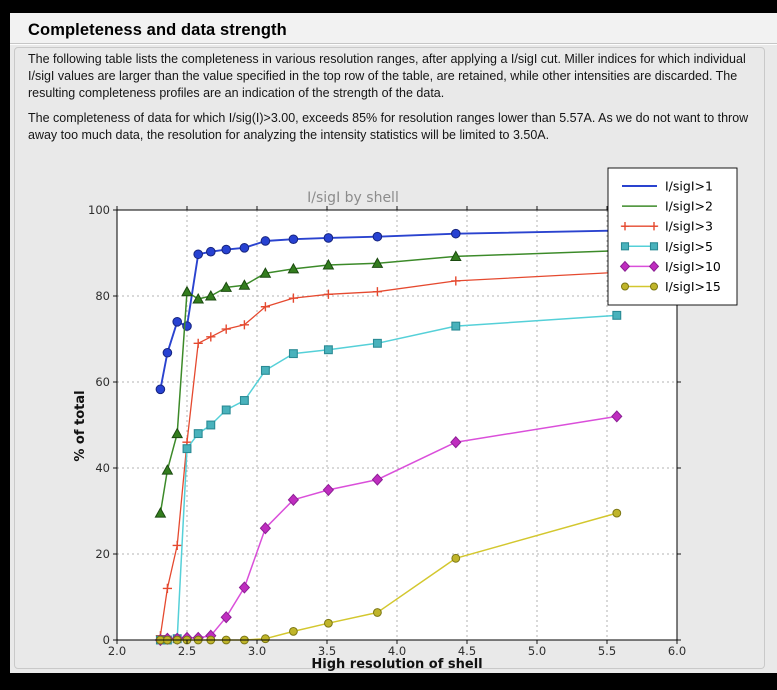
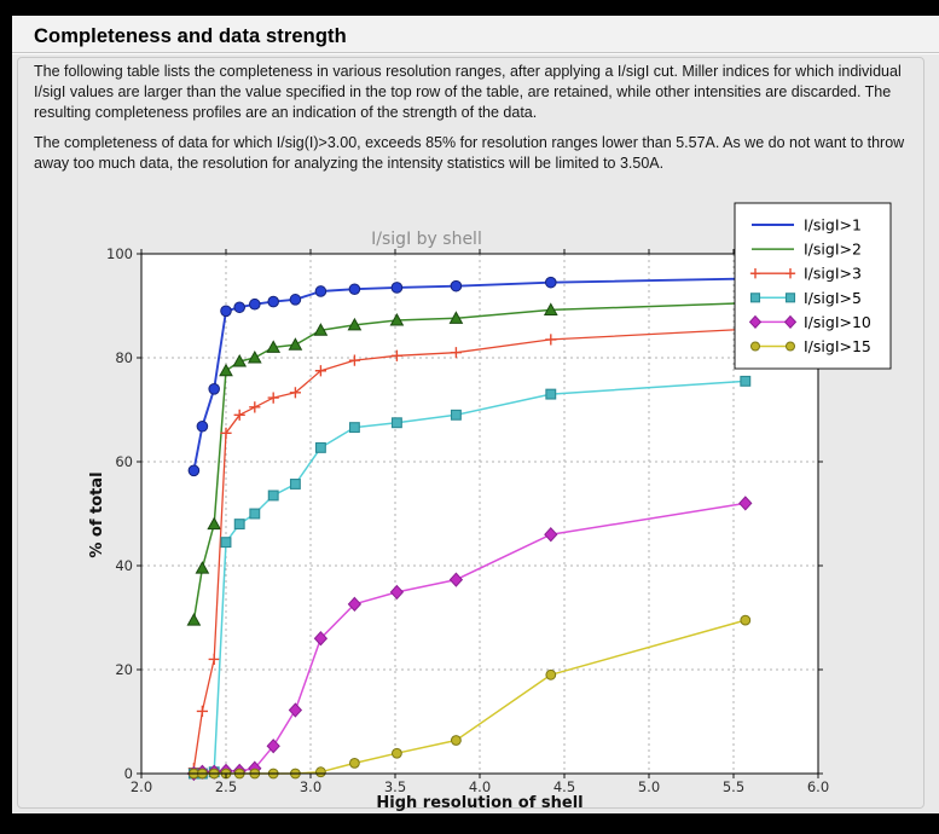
I/sigI>1/2.5: 73 -> 89
I/sigI>2/2.5: 81 -> 78
I/sigI>3/2.5: 46 -> 66
